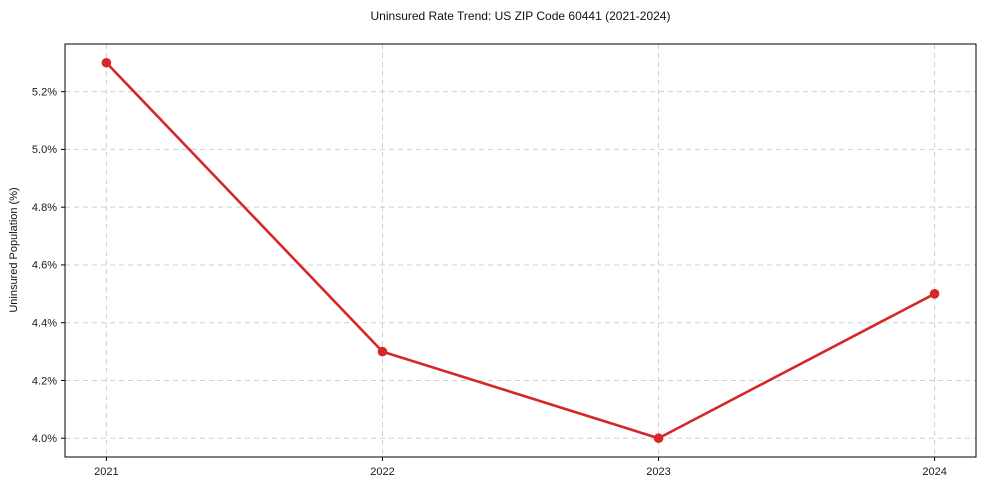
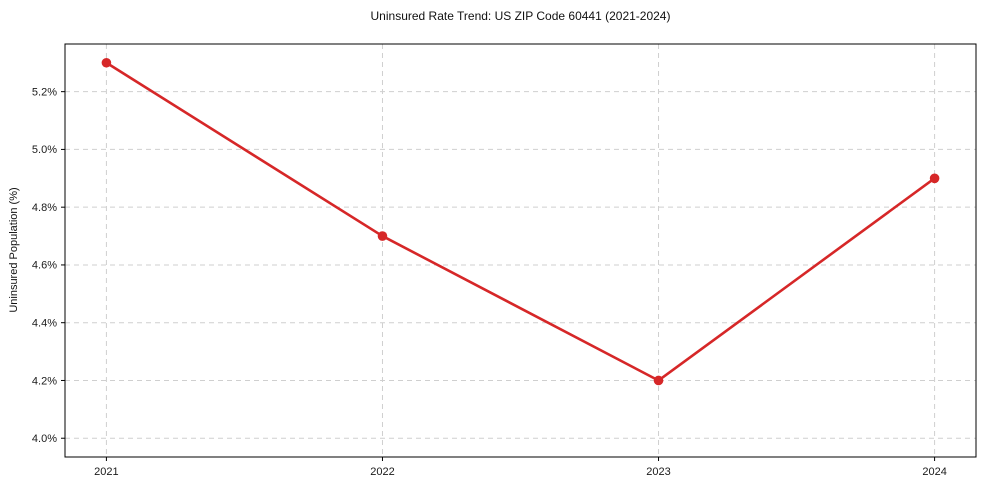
2022: 4.3% -> 4.7%
2023: 4.0% -> 4.2%
2024: 4.5% -> 4.9%
